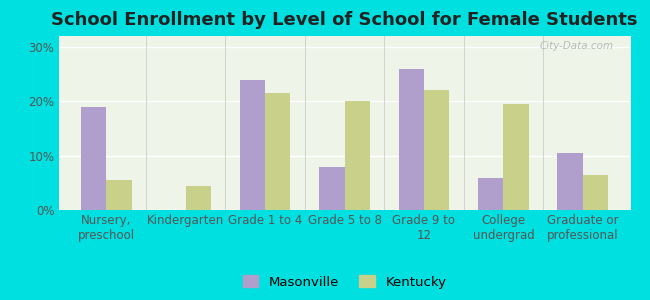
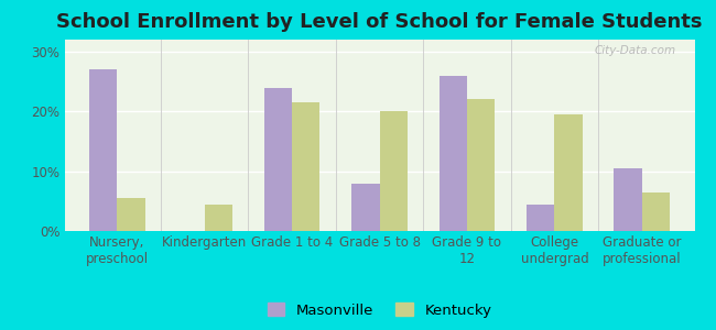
Masonville/Nursery, preschool: 19.0% -> 27.0%
Masonville/College undergrad: 5.8% -> 4.5%
